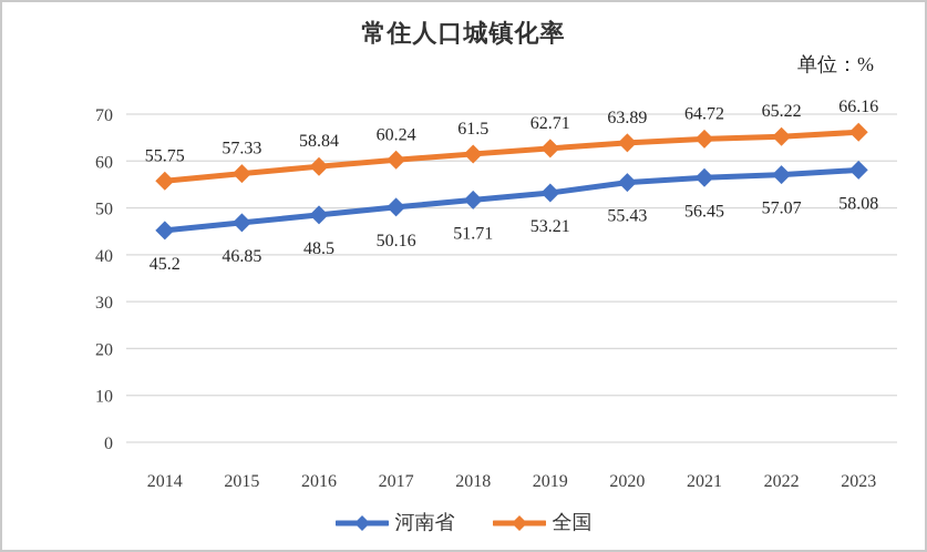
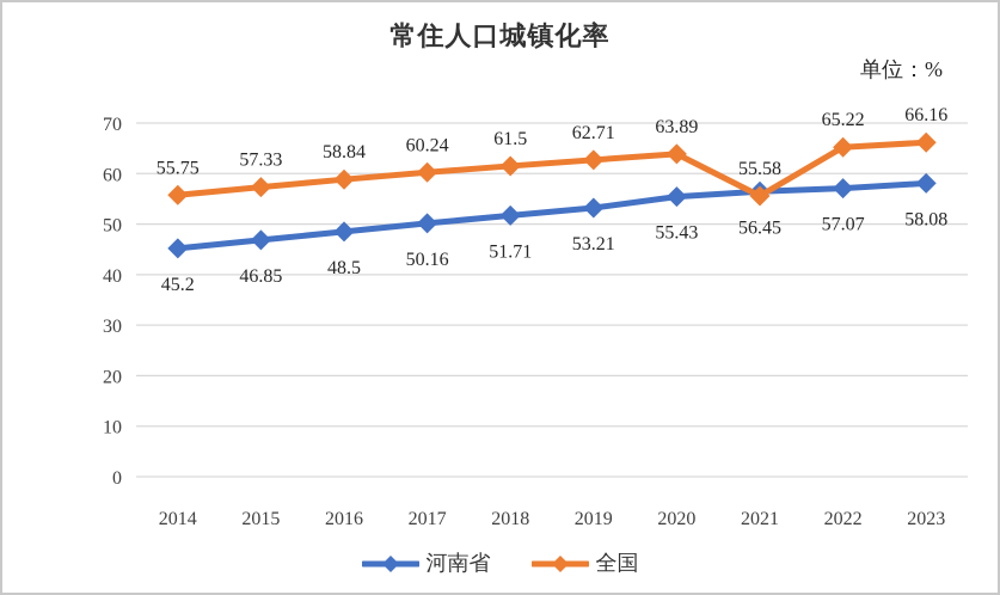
全国/2021: 64.72 -> 55.58
